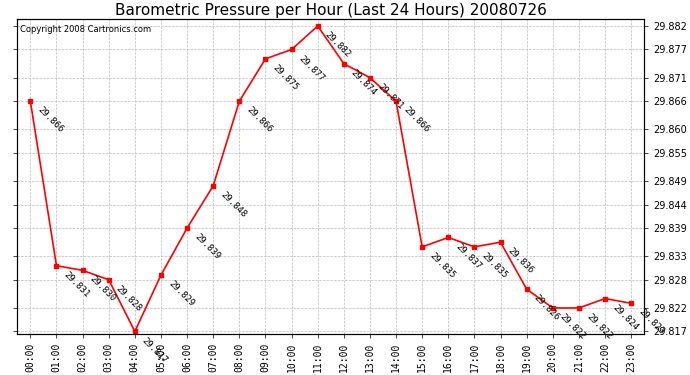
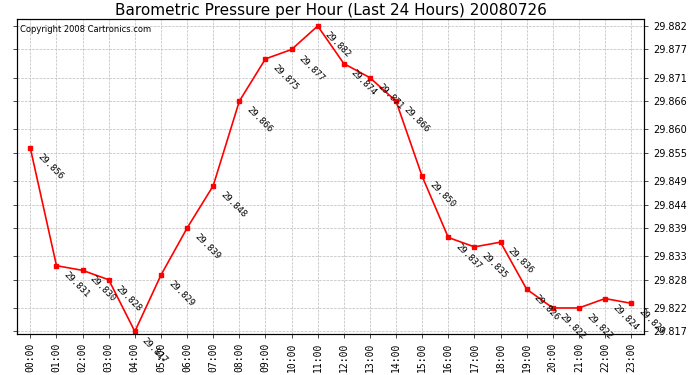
00:00: 29.866 -> 29.856
15:00: 29.835 -> 29.850
